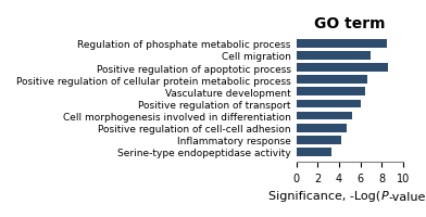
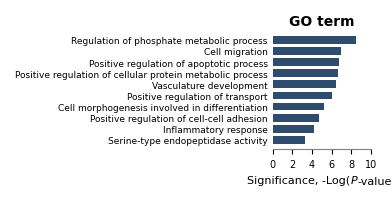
Positive regulation of apoptotic process: 8.6 -> 6.8
